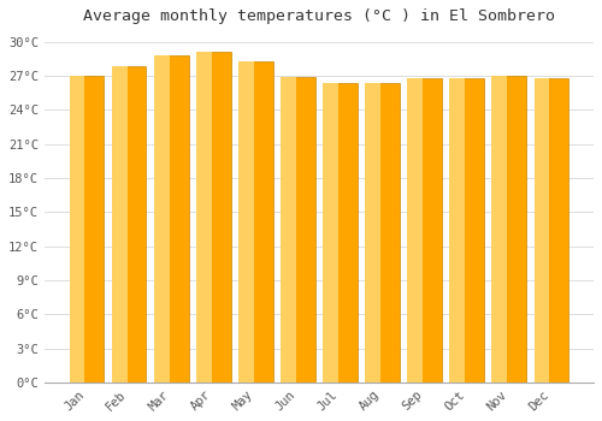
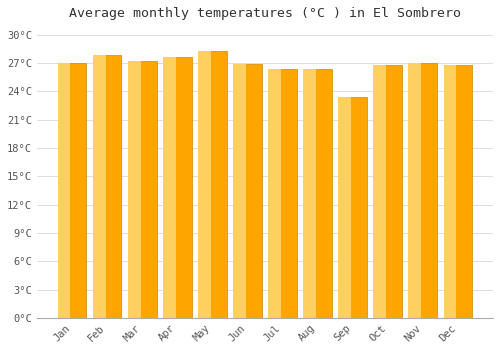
Mar: 28.8°C -> 27.2°C
Apr: 29.1°C -> 27.6°C
Sep: 26.8°C -> 23.4°C
